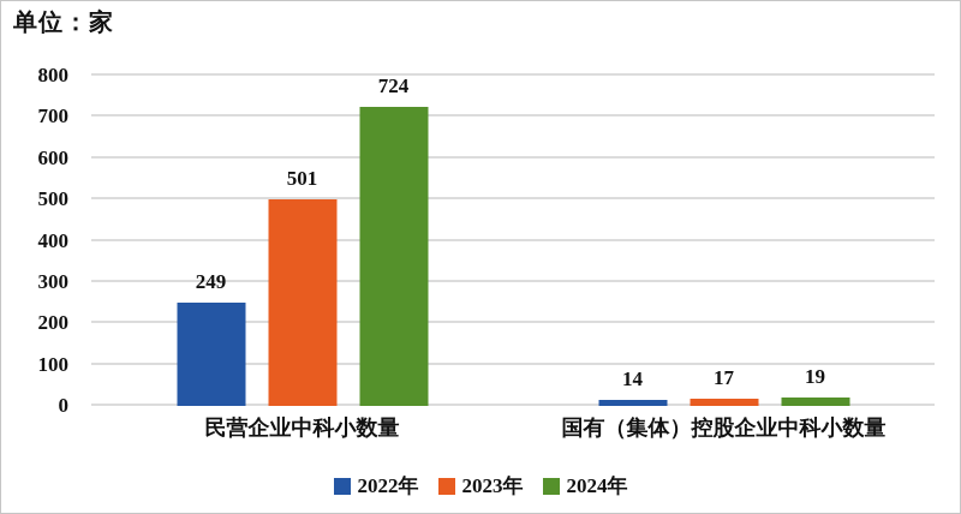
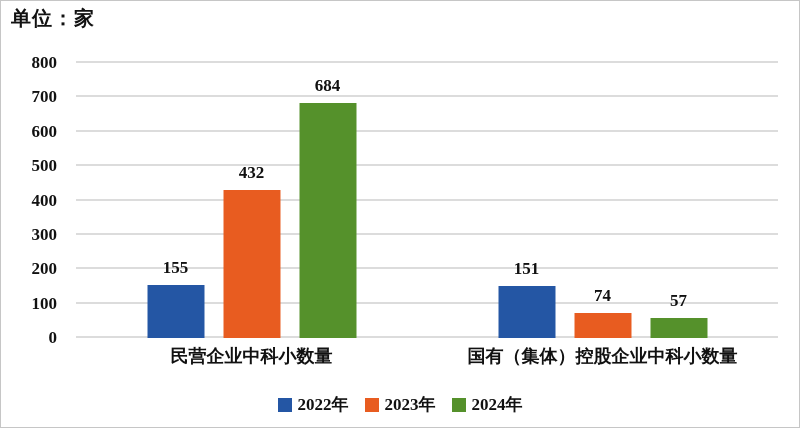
2022年/民营企业中科小数量: 249 -> 155
2023年/民营企业中科小数量: 501 -> 432
2024年/民营企业中科小数量: 724 -> 684
2022年/国有（集体）控股企业中科小数量: 14 -> 151
2023年/国有（集体）控股企业中科小数量: 17 -> 74
2024年/国有（集体）控股企业中科小数量: 19 -> 57
